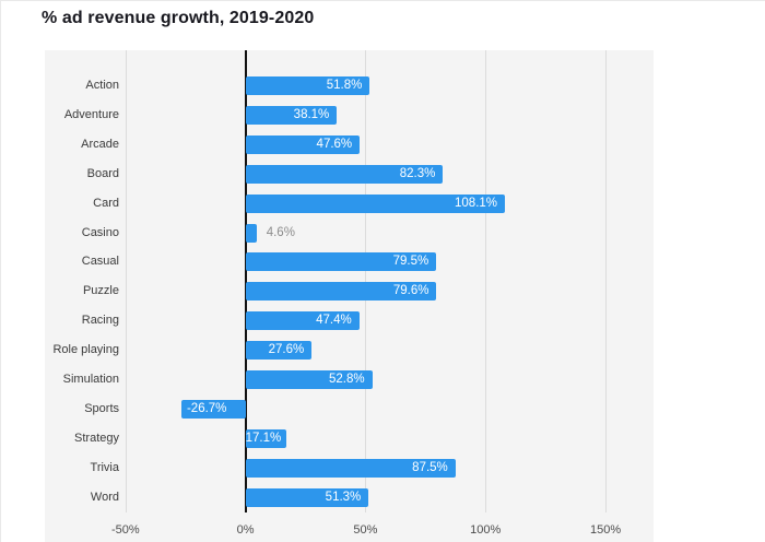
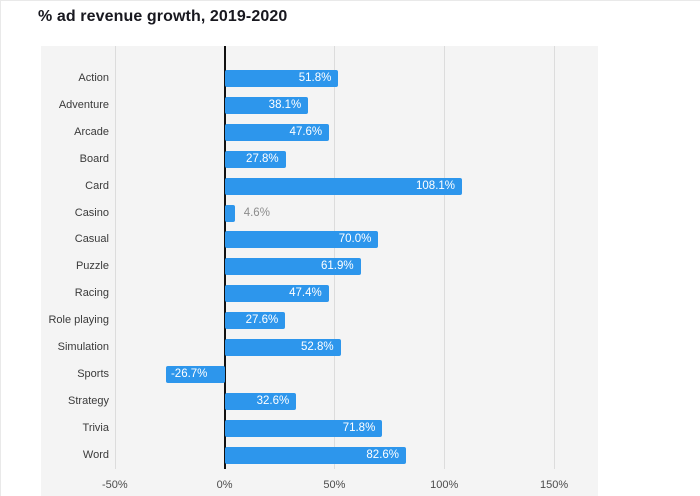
Board: 82.3% -> 27.8%
Casual: 79.5% -> 70.0%
Puzzle: 79.6% -> 61.9%
Strategy: 17.1% -> 32.6%
Trivia: 87.5% -> 71.8%
Word: 51.3% -> 82.6%
